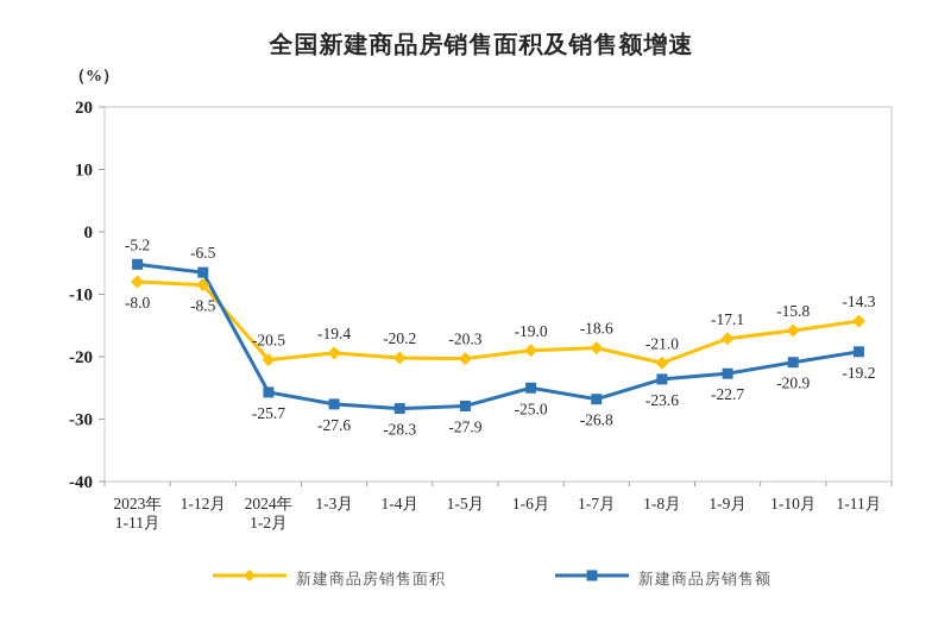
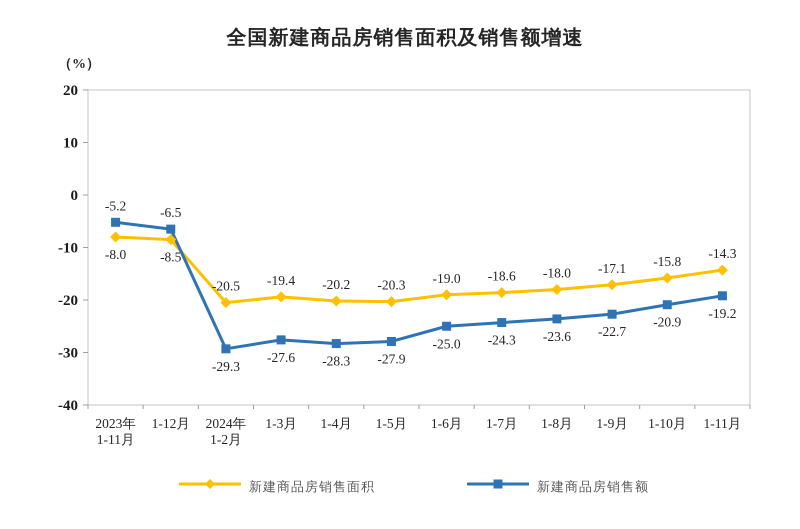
新建商品房销售额/2024年 1-2月: -25.7 -> -29.3
新建商品房销售额/1-7月: -26.8 -> -24.3
新建商品房销售面积/1-8月: -21.0 -> -18.0
